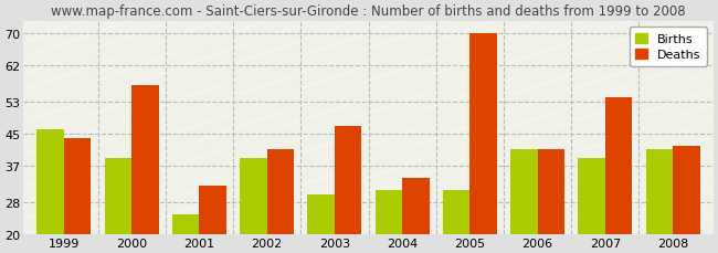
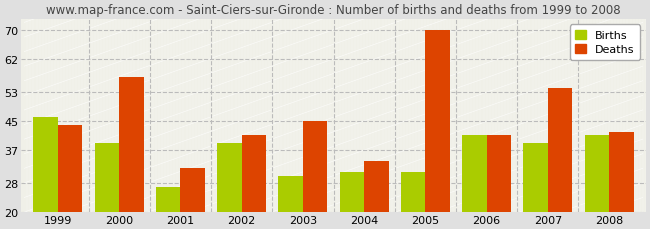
Births/2001: 25 -> 27
Deaths/2003: 47 -> 45
